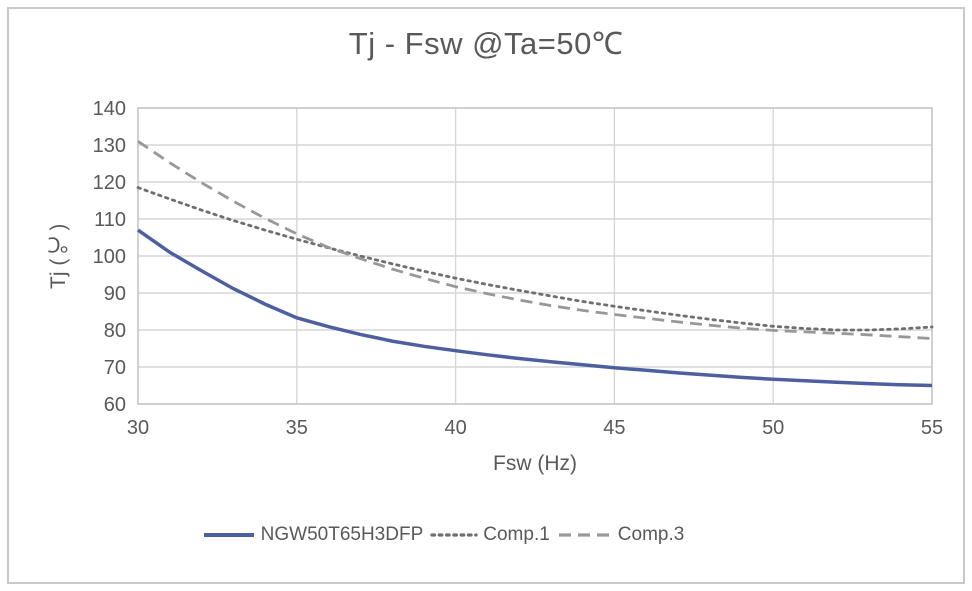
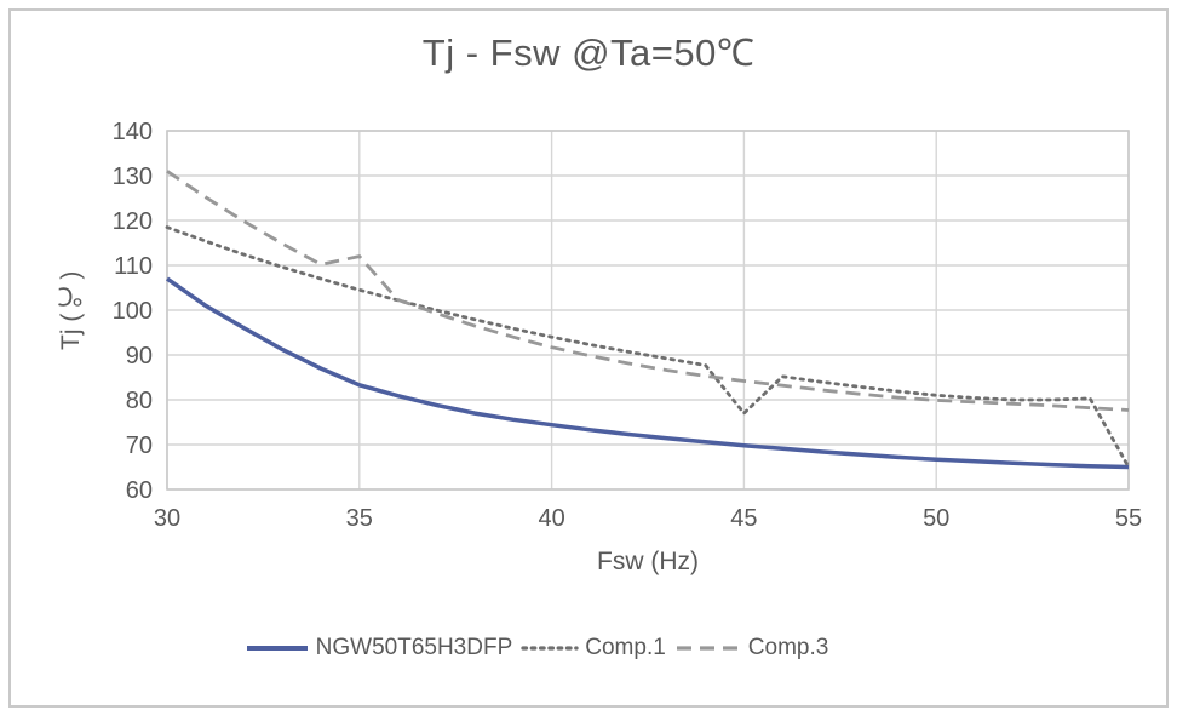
Comp.3/35: 106 -> 112
Comp.1/45: 86 -> 77
Comp.1/55: 81 -> 65
